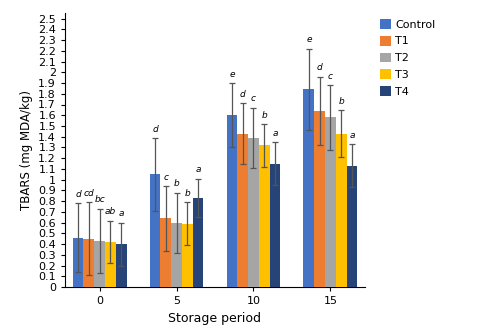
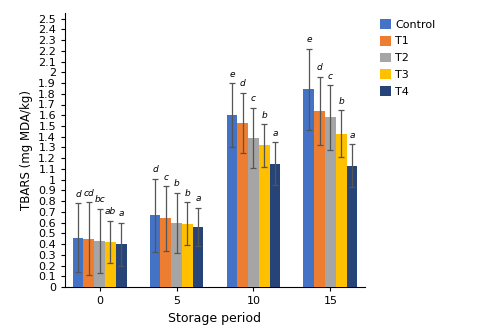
Control/5: 1.05 -> 0.67
T4/5: 0.83 -> 0.56
T1/10: 1.43 -> 1.53
